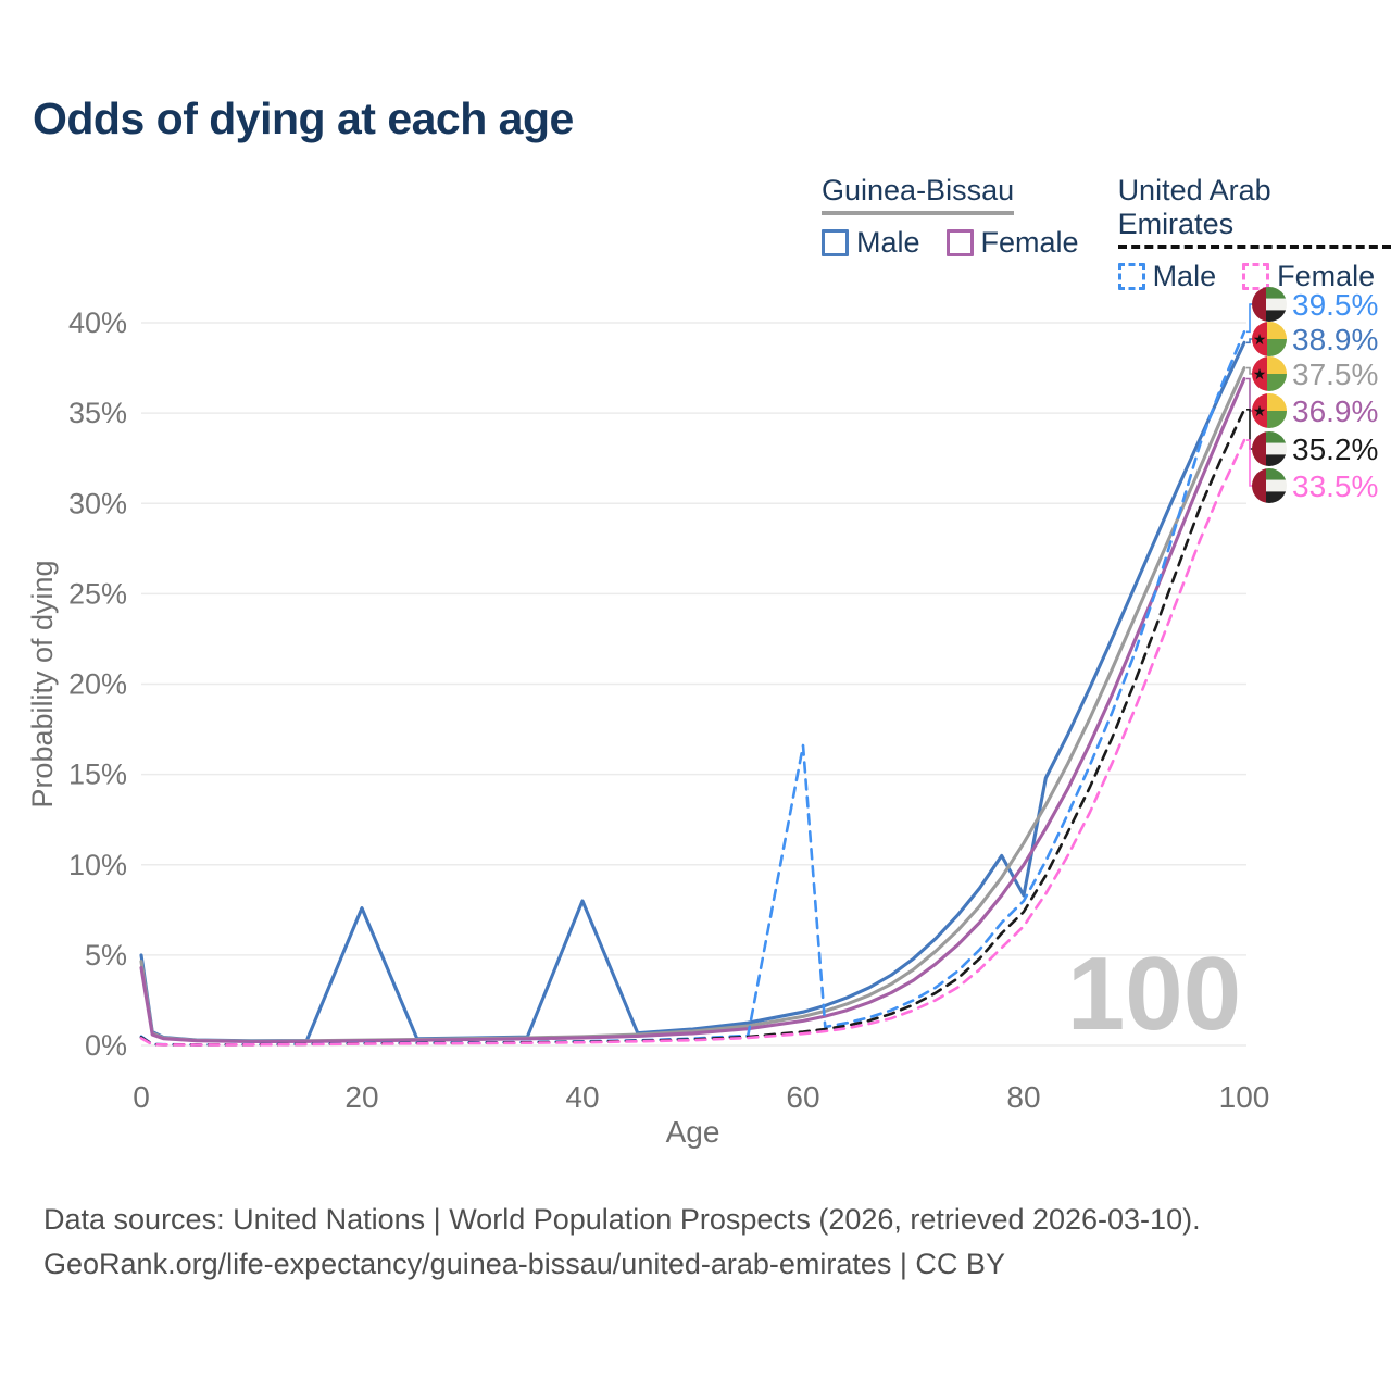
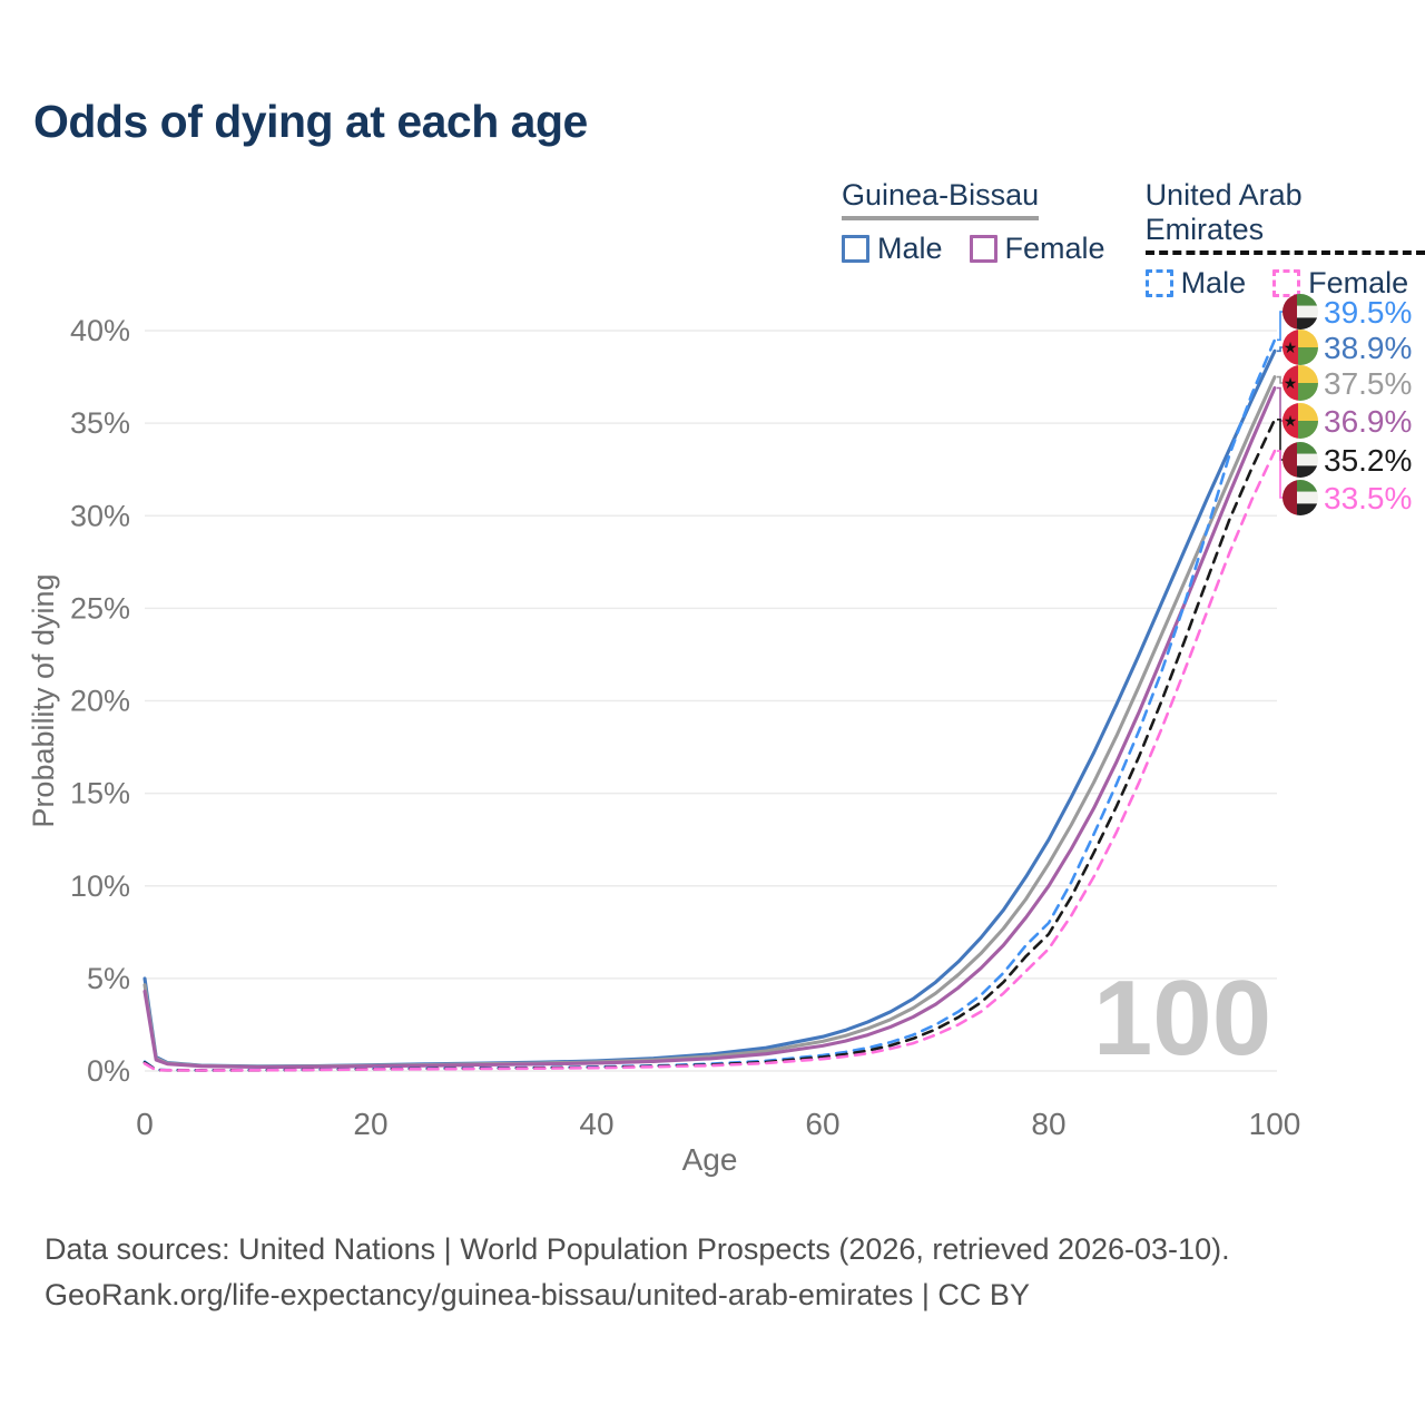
Guinea-Bissau Male/20: 7.6% -> 0.3%
Guinea-Bissau Male/40: 8.0% -> 0.6%
United Arab Emirates Male/60: 16.6% -> 0.8%
Guinea-Bissau Male/80: 8.3% -> 12.5%
